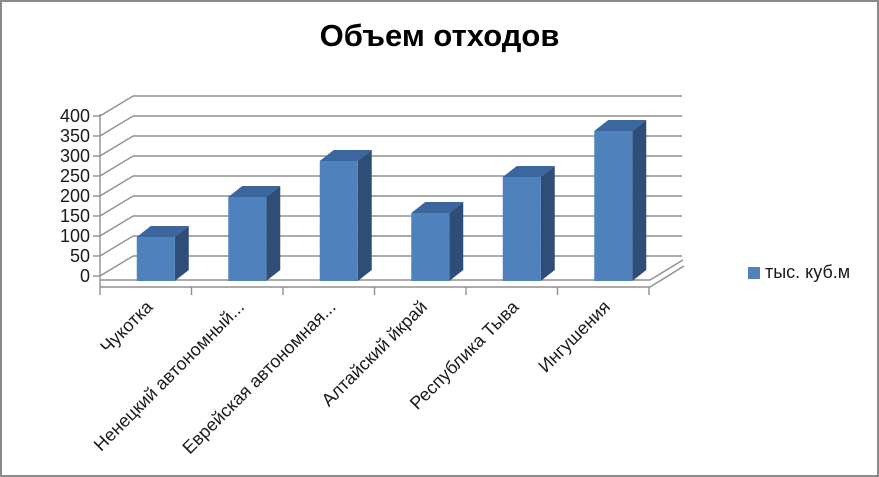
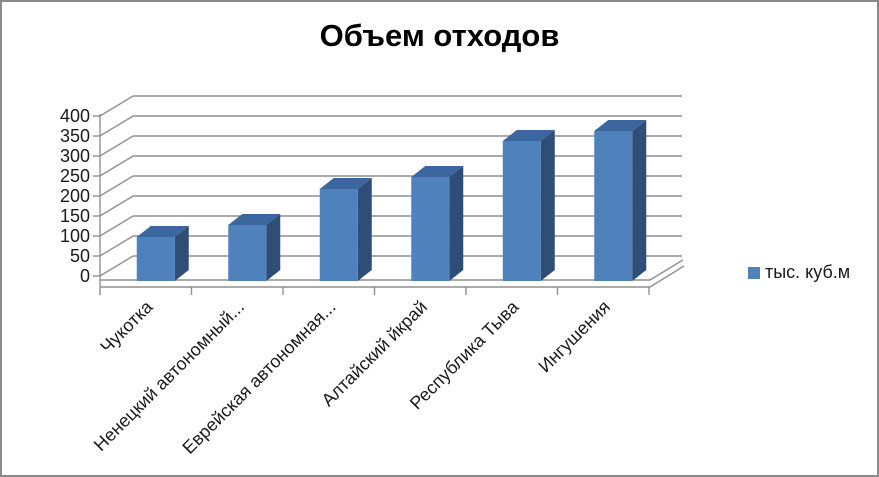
Ненецкий автономный...: 210 -> 140
Еврейская автономная...: 300 -> 230
Алтайский йкрай: 170 -> 260
Республика Тыва: 260 -> 350
